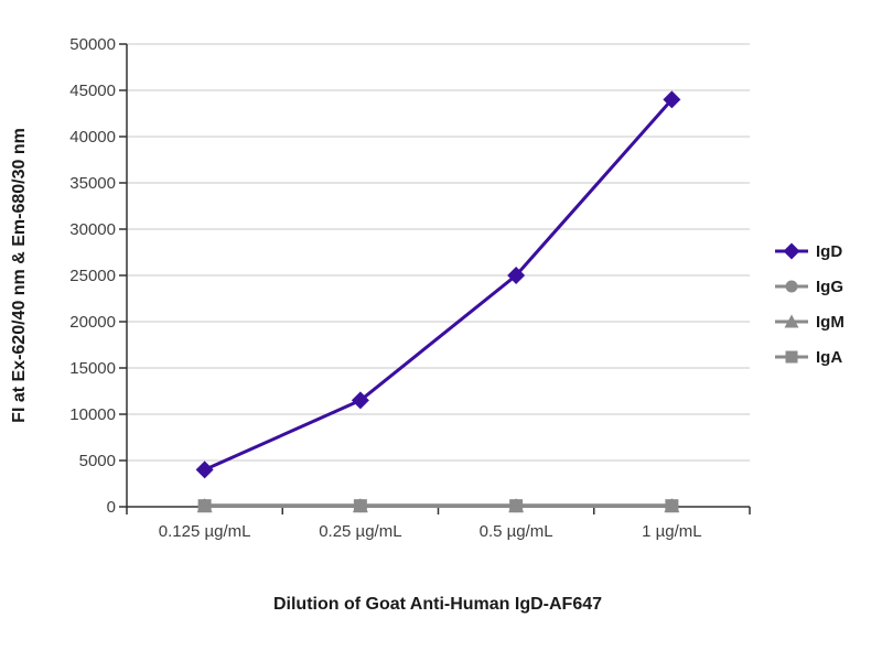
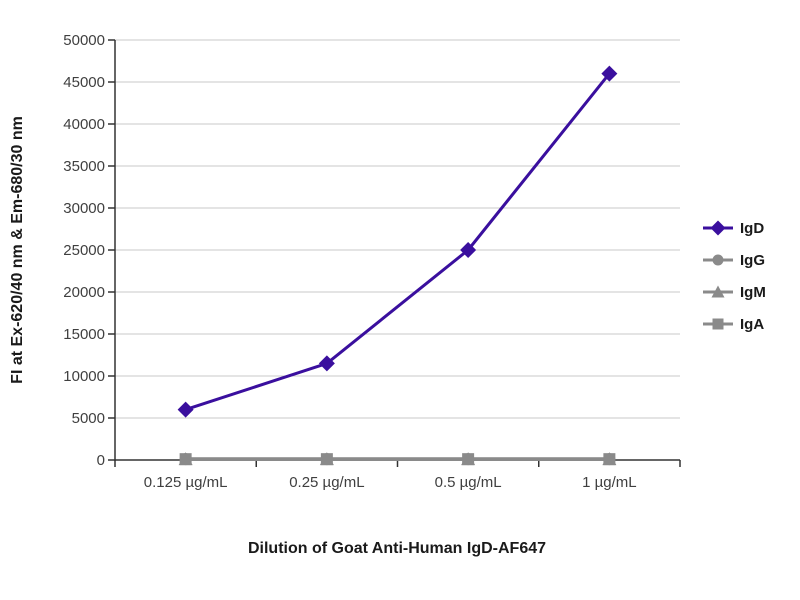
IgD/0.125 µg/mL: 4000 -> 6000
IgD/1 µg/mL: 44000 -> 46000
